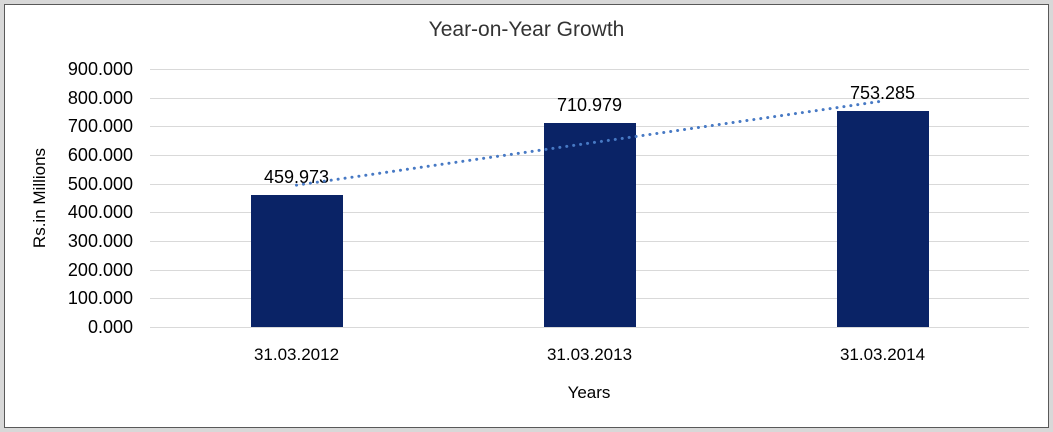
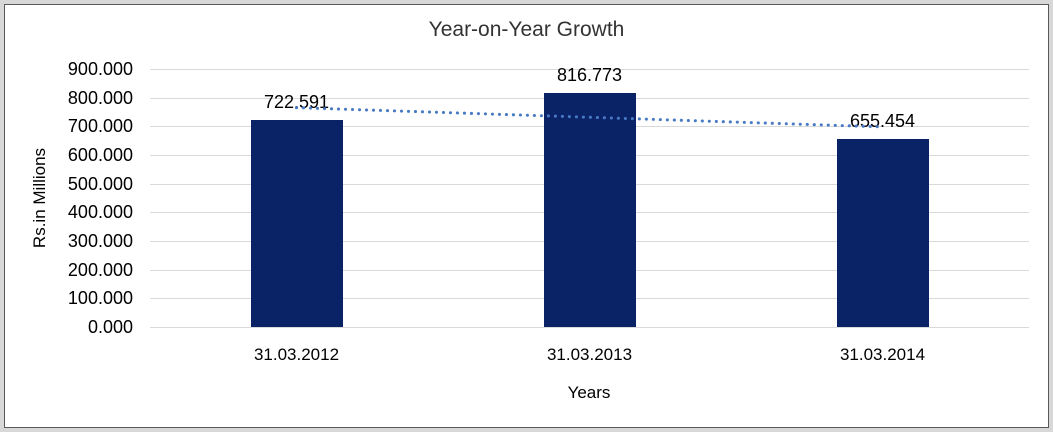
31.03.2012: 459.973 -> 722.591
31.03.2013: 710.979 -> 816.773
31.03.2014: 753.285 -> 655.454
